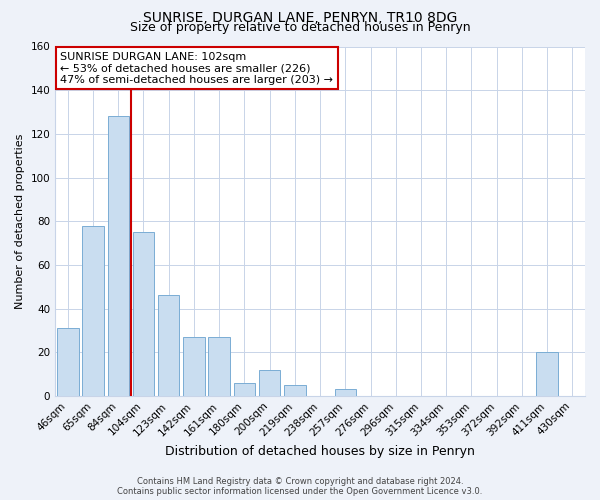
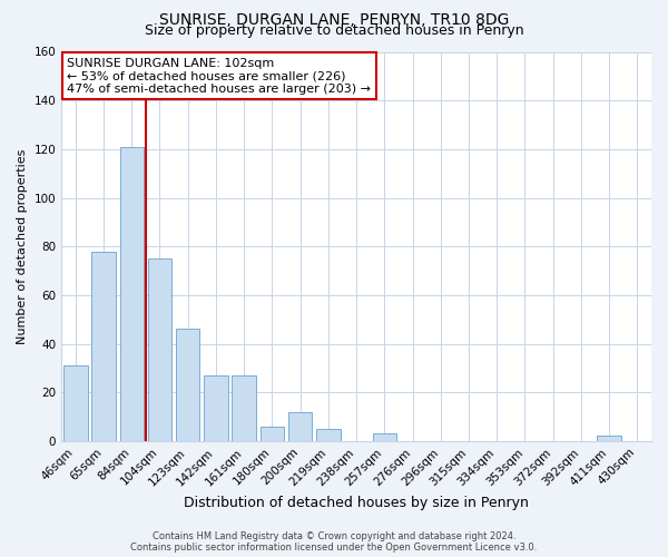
84sqm: 128 -> 121
411sqm: 20 -> 2
